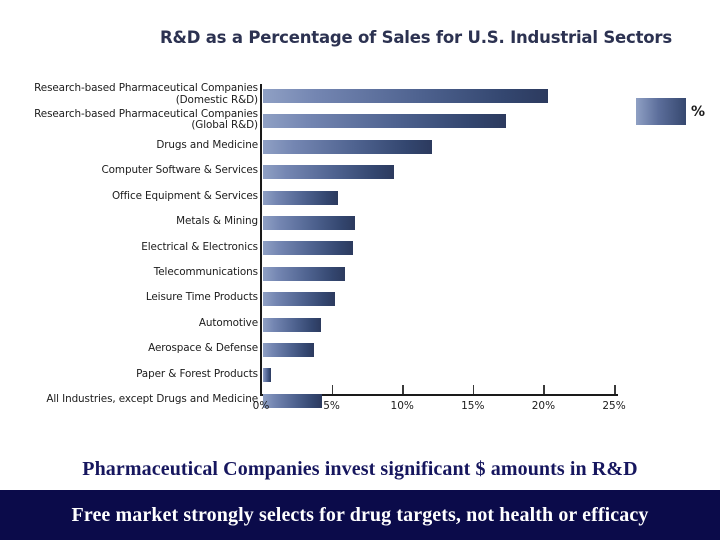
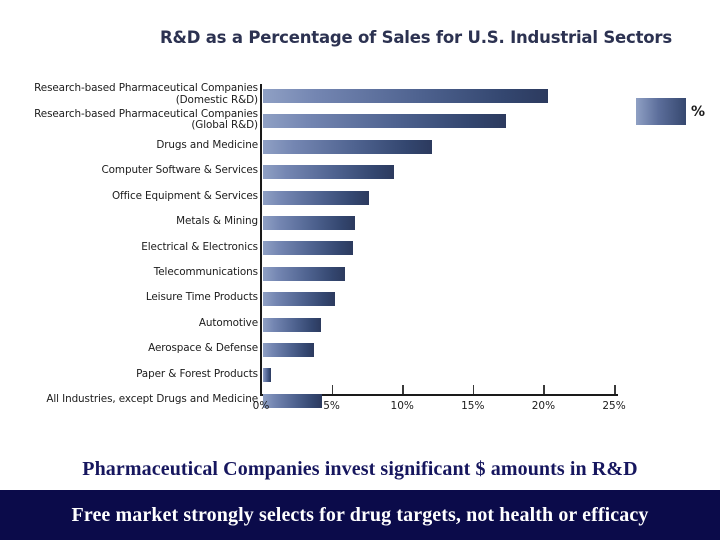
Office Equipment & Services: 5.3% -> 7.5%
